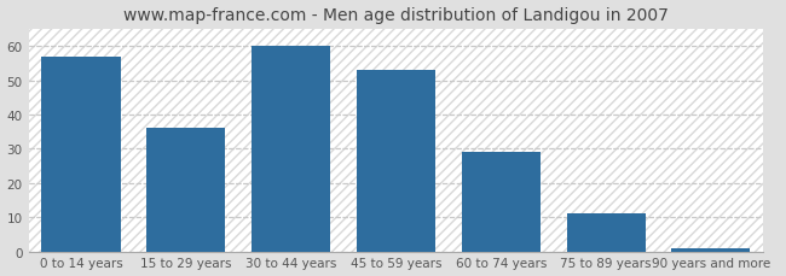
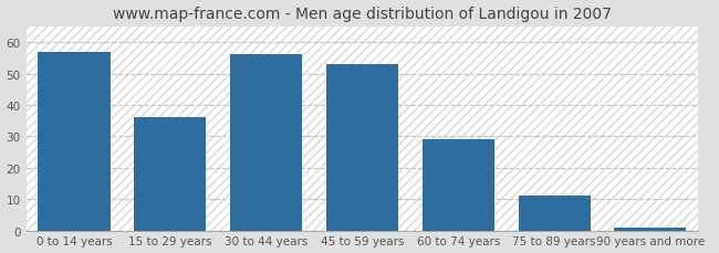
30 to 44 years: 60 -> 56
